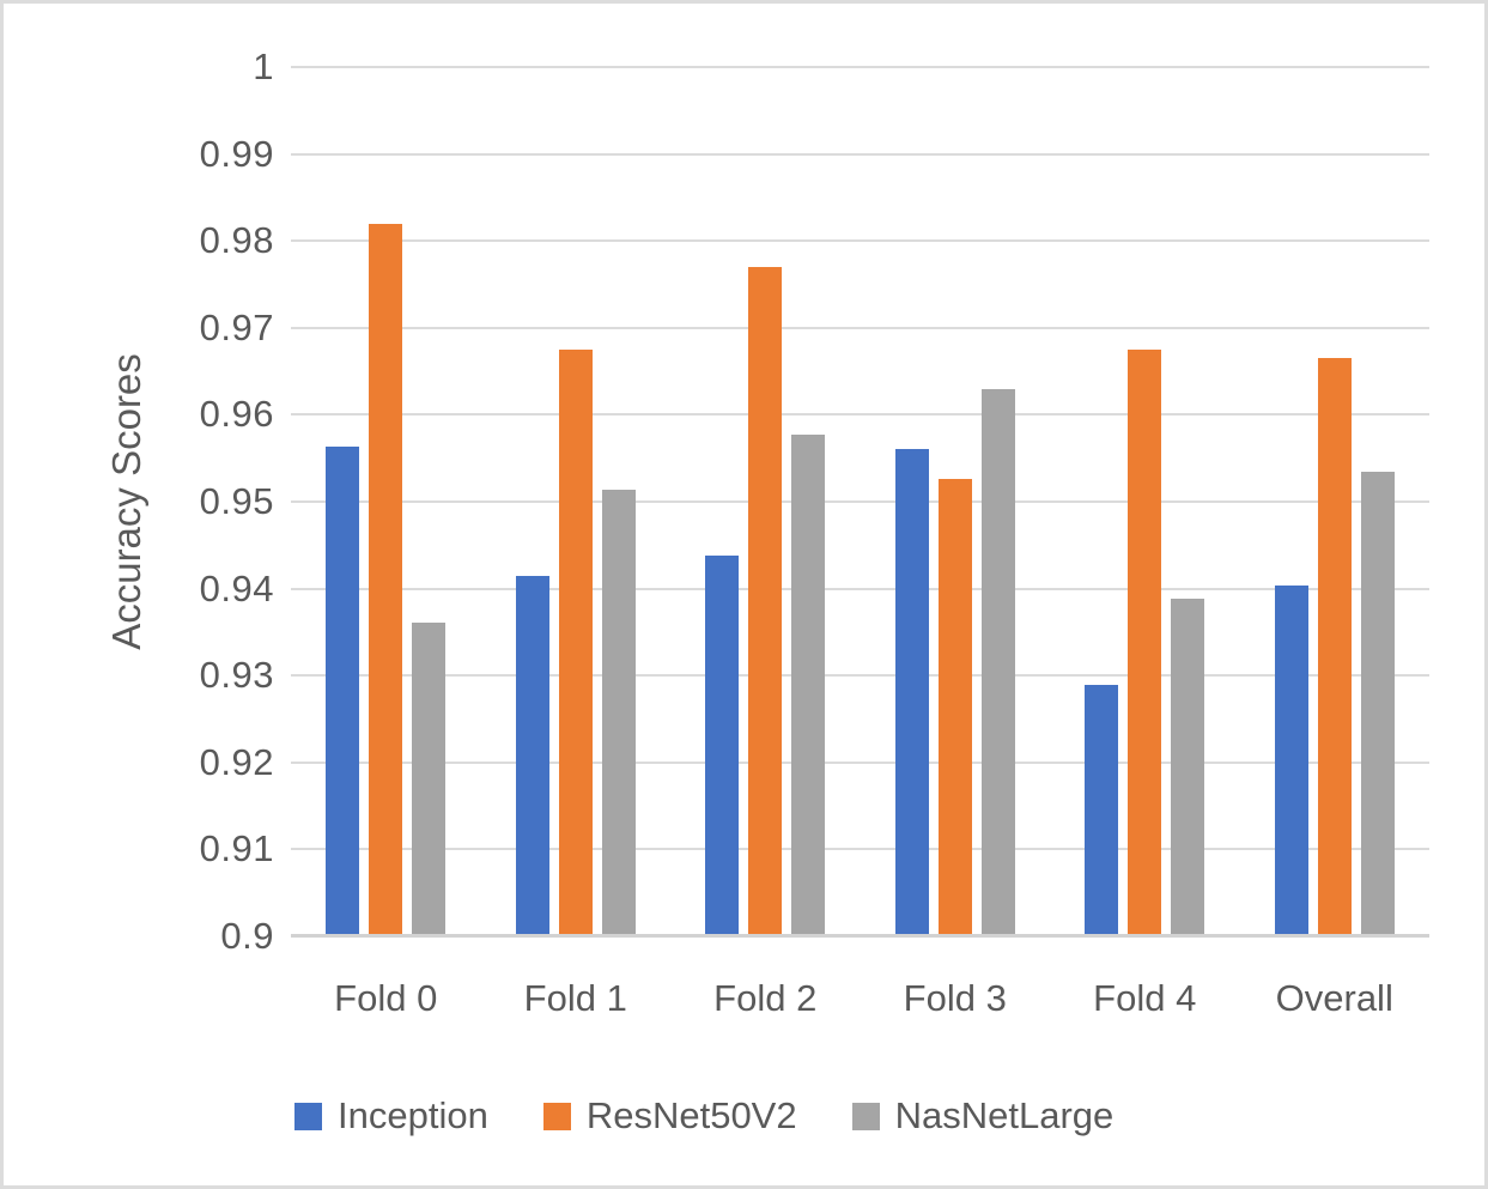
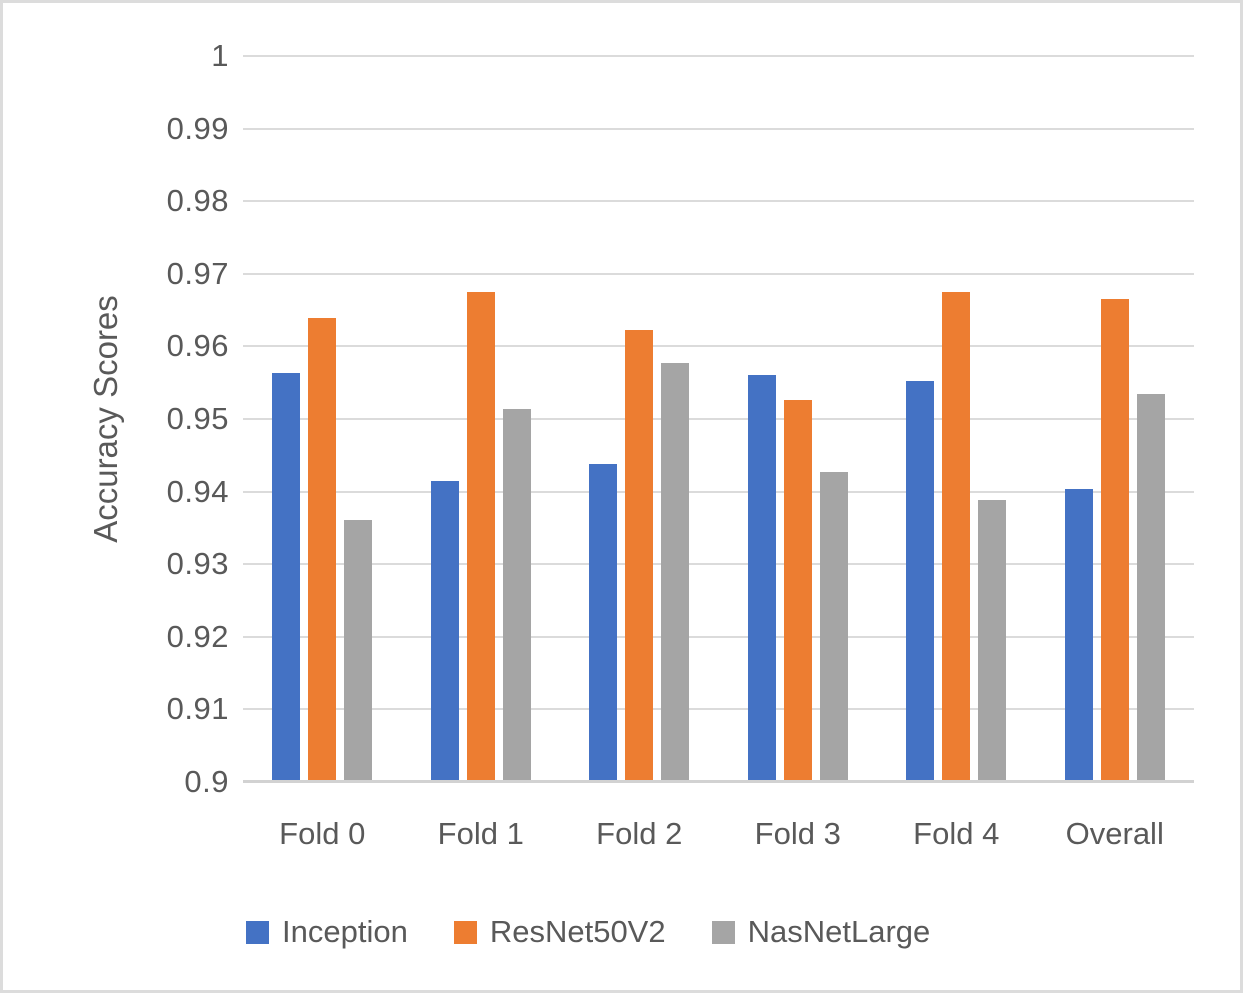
ResNet50V2/Fold 0: 0.982 -> 0.964
ResNet50V2/Fold 2: 0.977 -> 0.962
NasNetLarge/Fold 3: 0.963 -> 0.943
Inception/Fold 4: 0.929 -> 0.955
